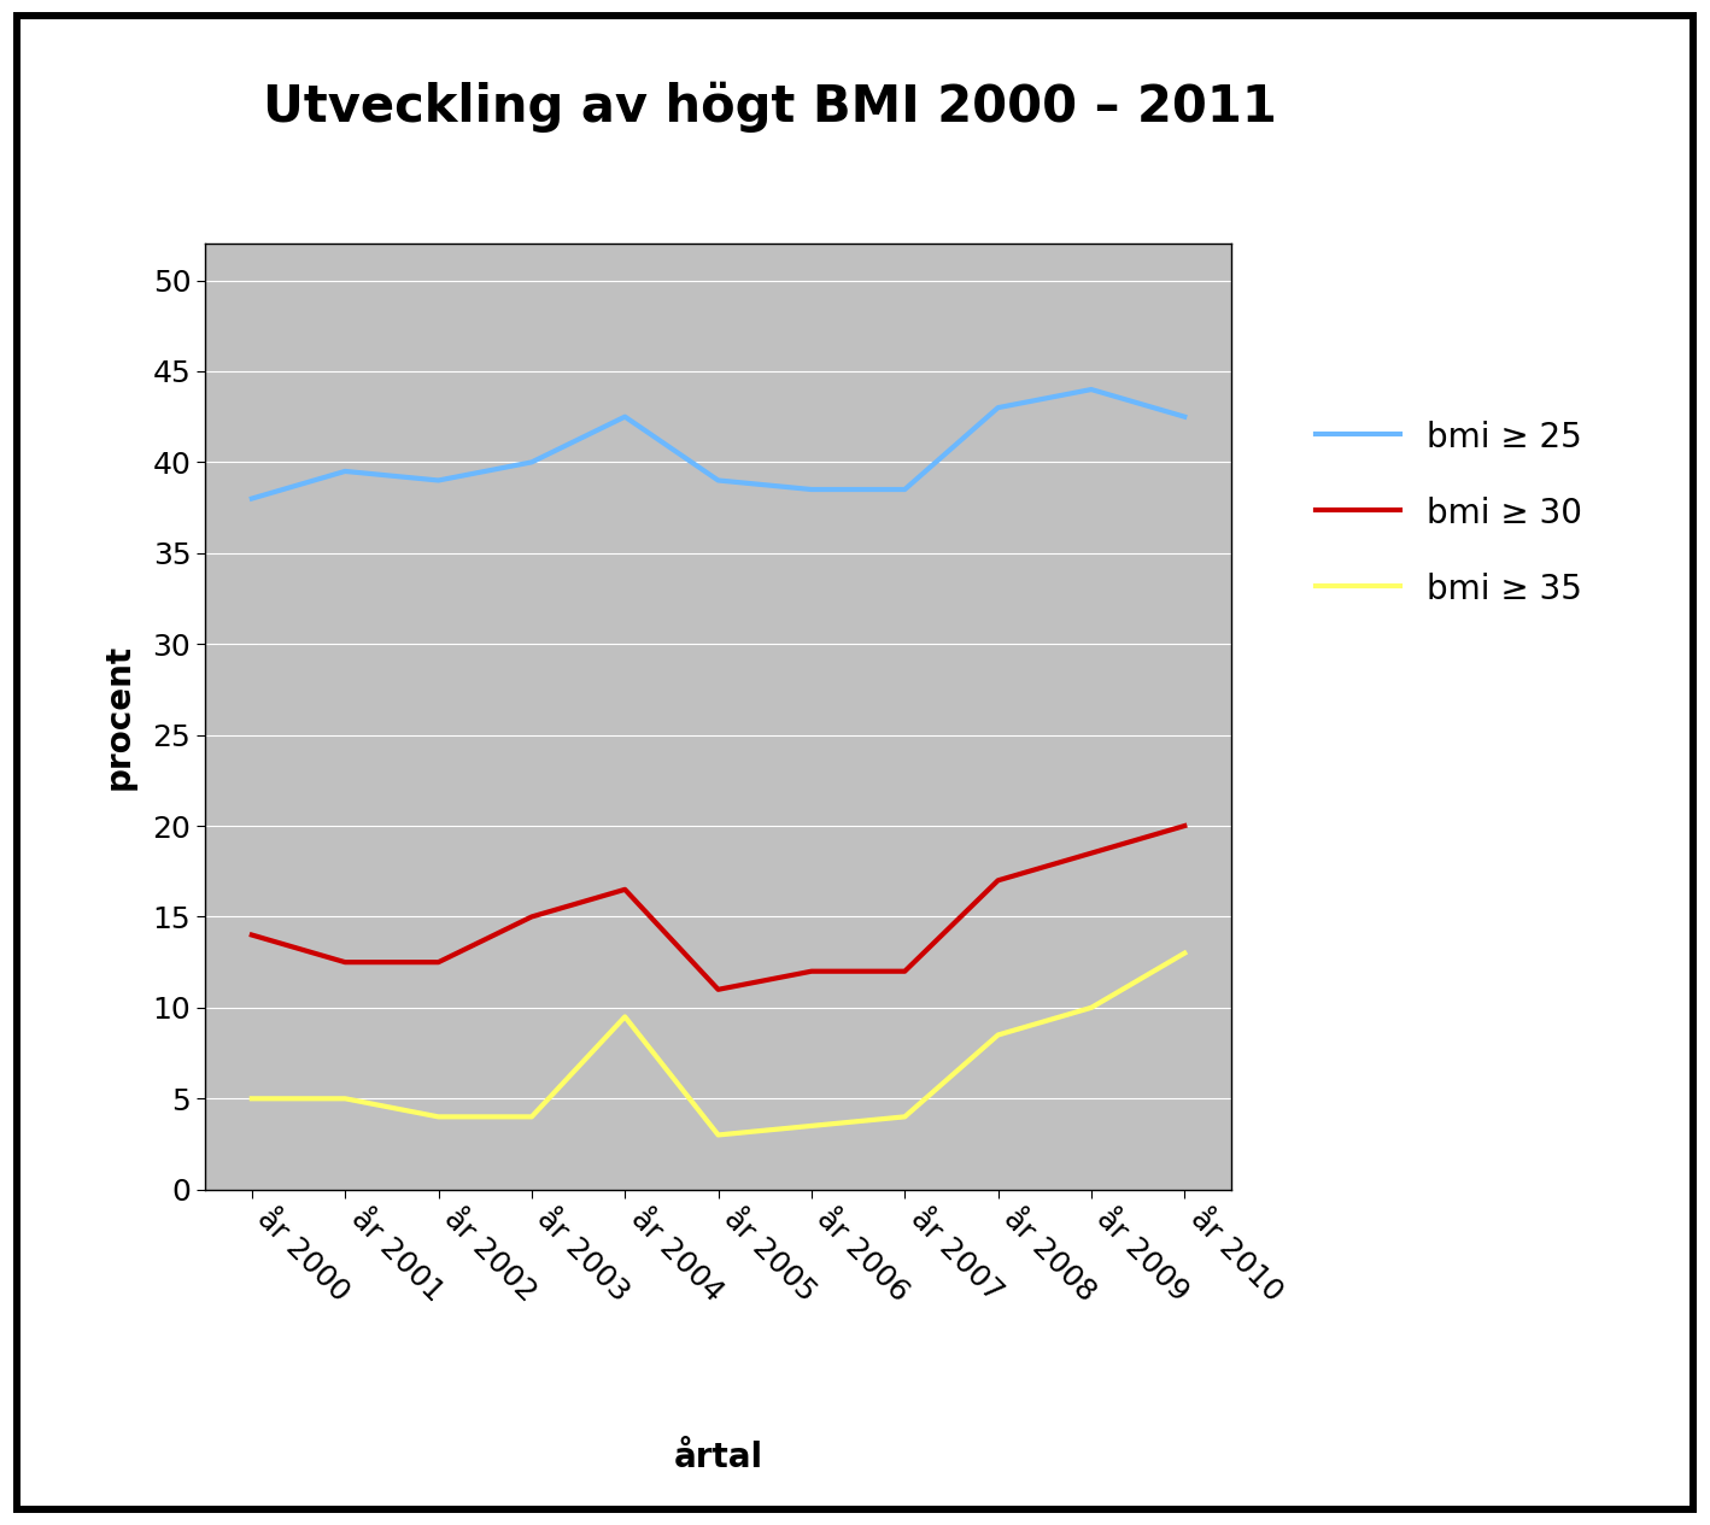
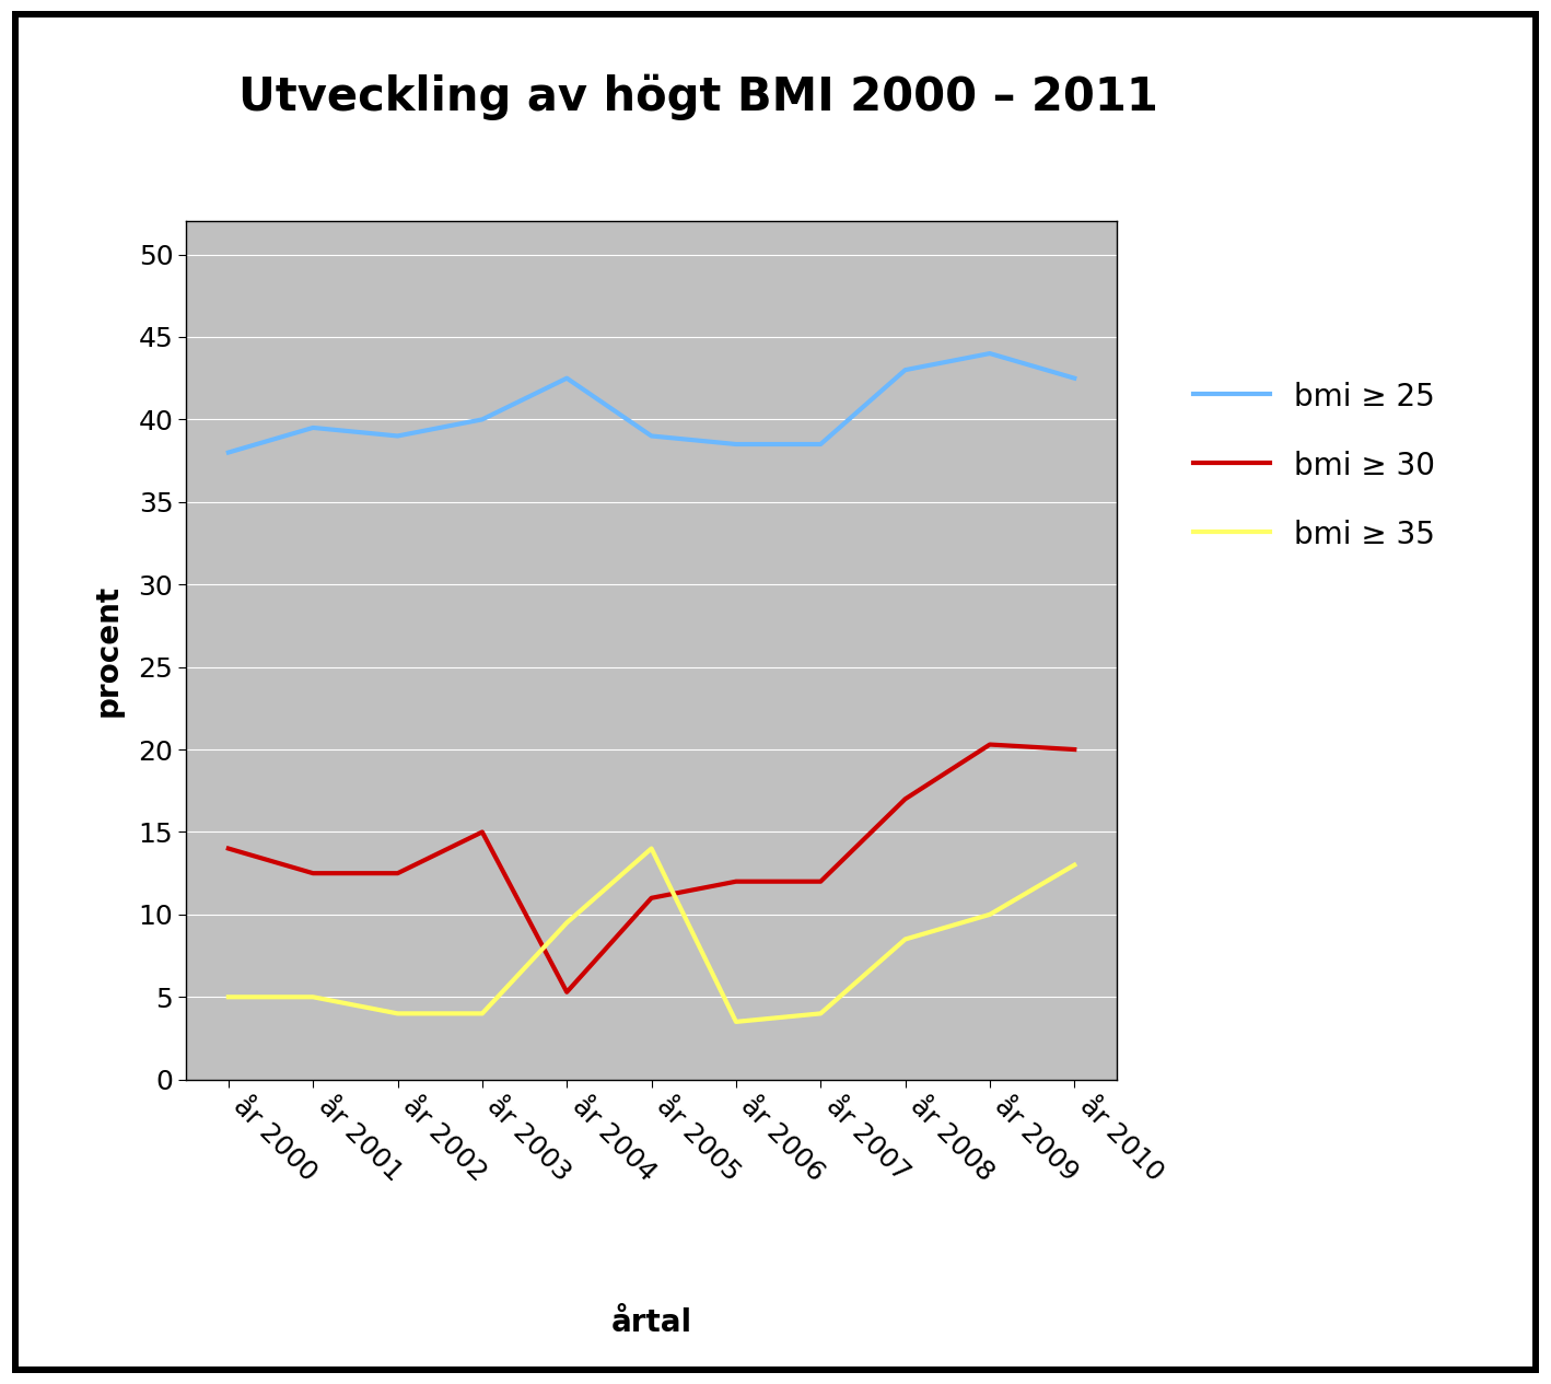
bmi ≥ 30/år 2004: 16.5 -> 5.3
bmi ≥ 35/år 2005: 3.0 -> 14.0
bmi ≥ 30/år 2009: 18.5 -> 20.3
